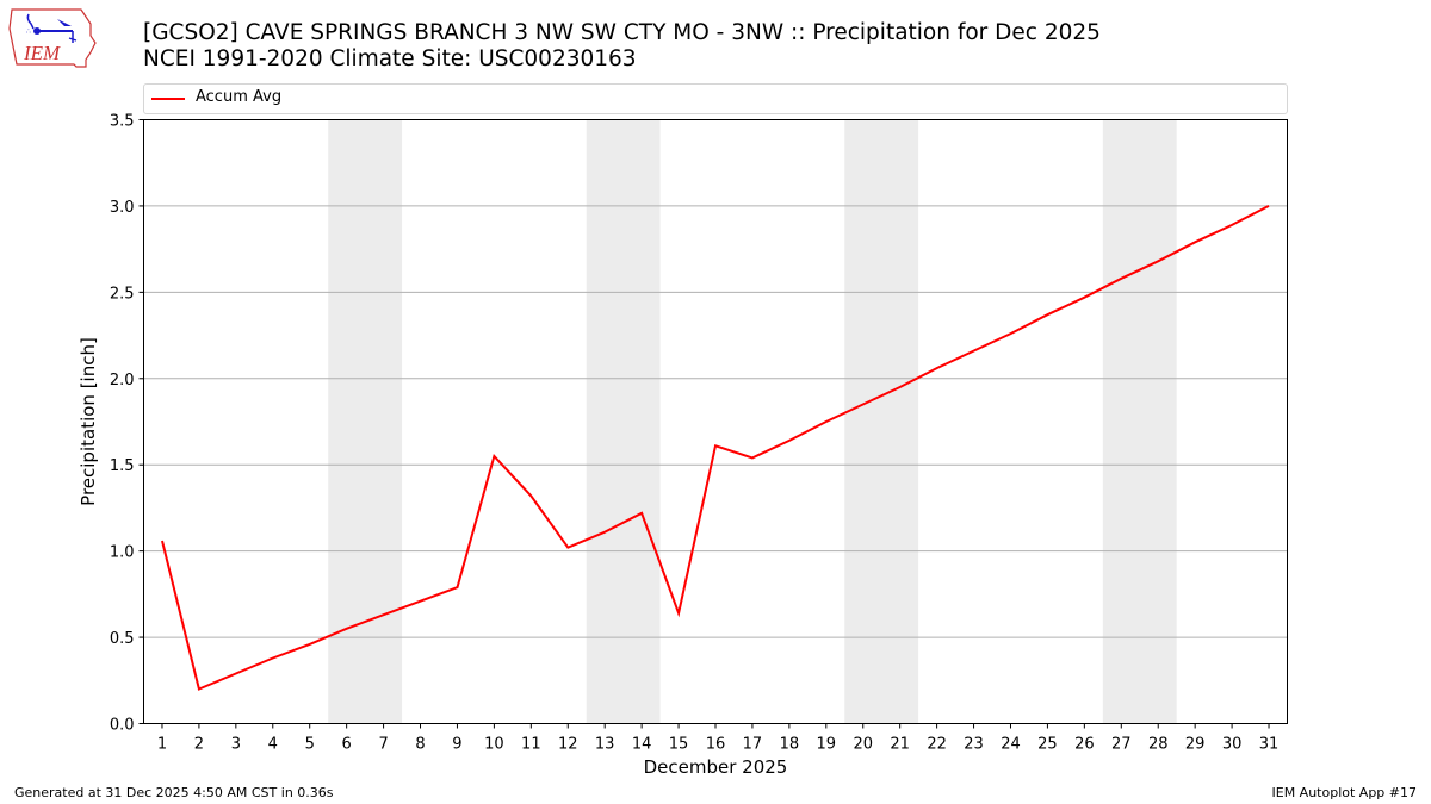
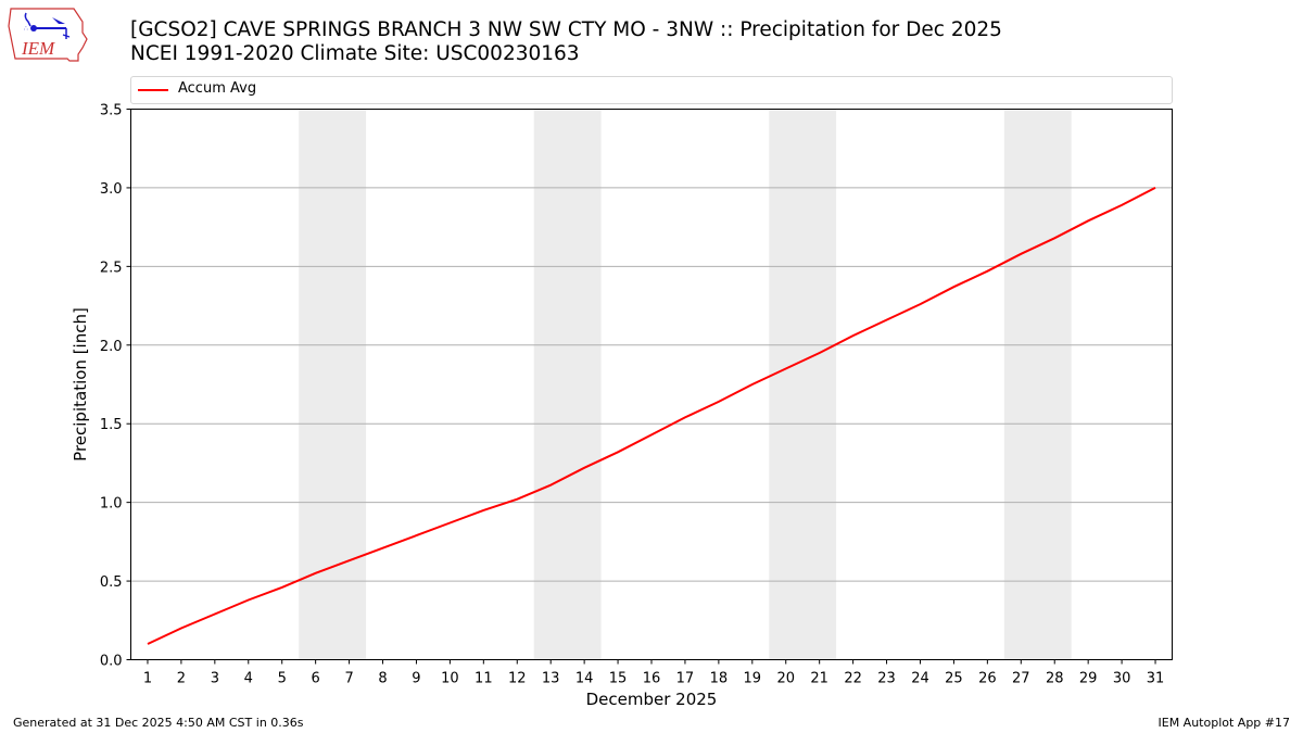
1: 1.06 -> 0.10
10: 1.55 -> 0.87
11: 1.32 -> 0.95
15: 0.64 -> 1.32
16: 1.61 -> 1.43
